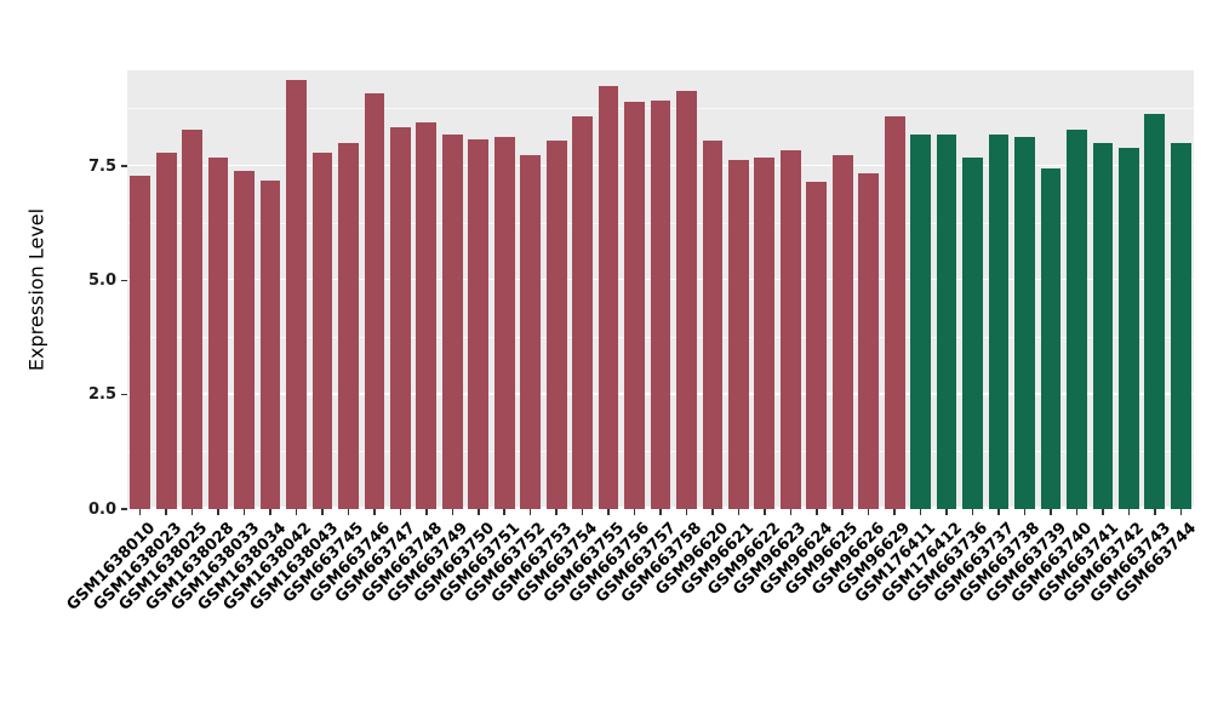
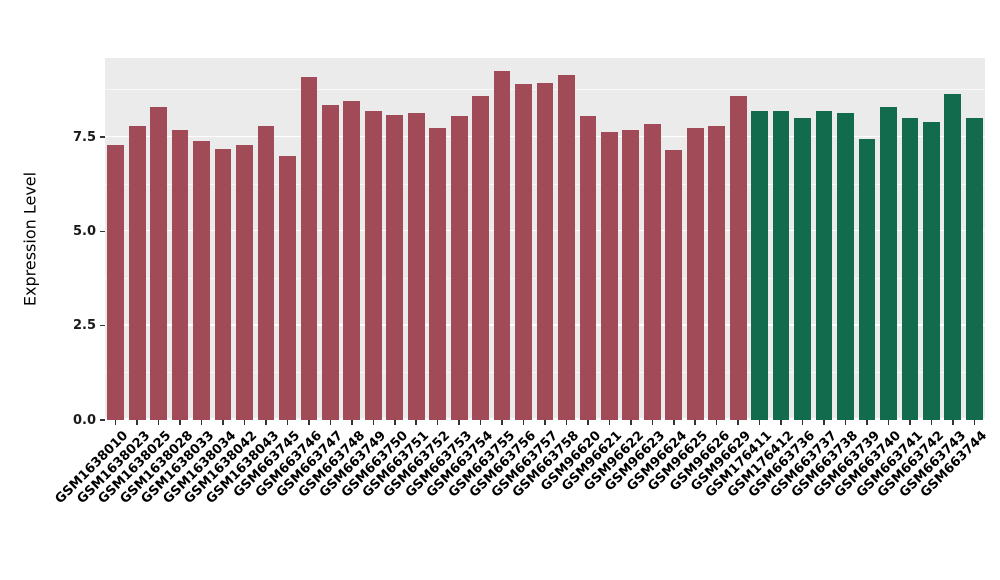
GSM1638042: 9.4 -> 7.3
GSM663745: 8.0 -> 7.0
GSM96626: 7.3 -> 7.8
GSM663736: 7.7 -> 8.0
